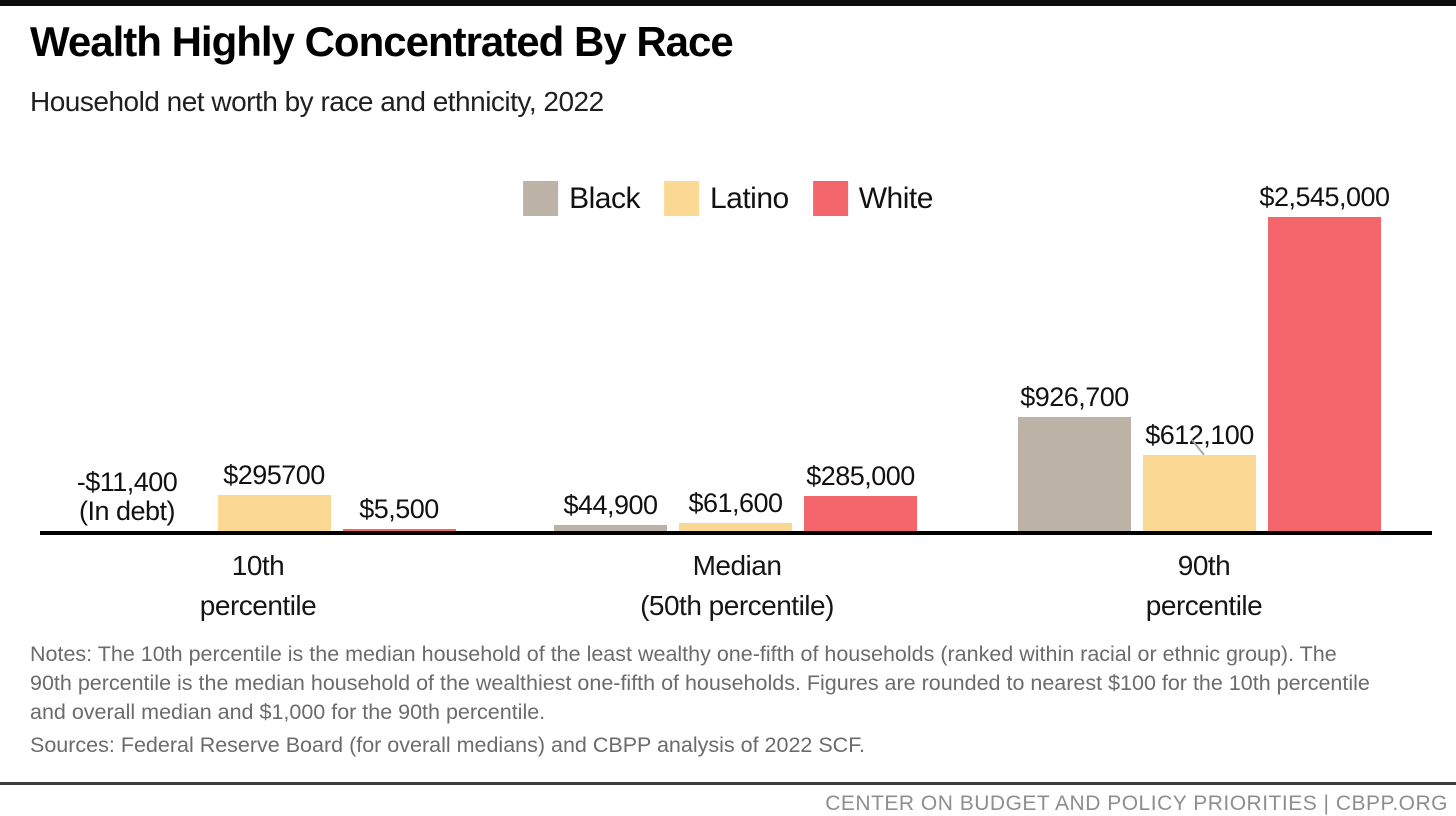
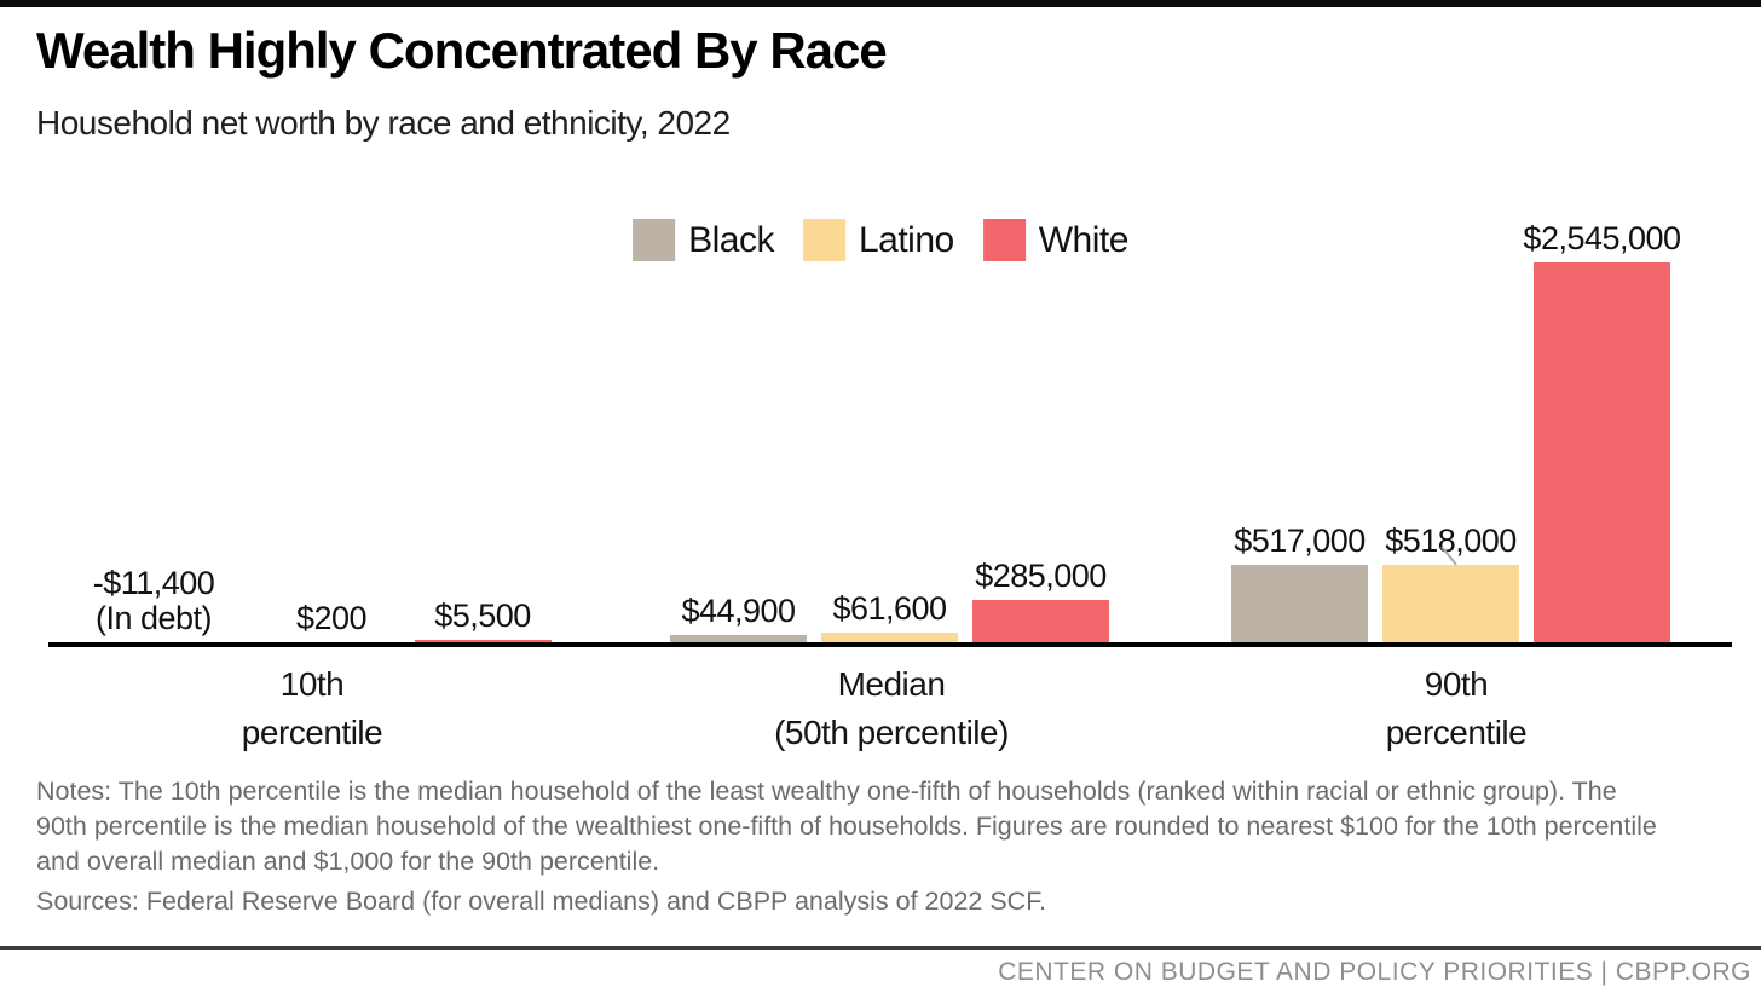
Latino/10th percentile: $295700 -> $200
Black/90th percentile: $926,700 -> $517,000
Latino/90th percentile: $612,100 -> $518,000
